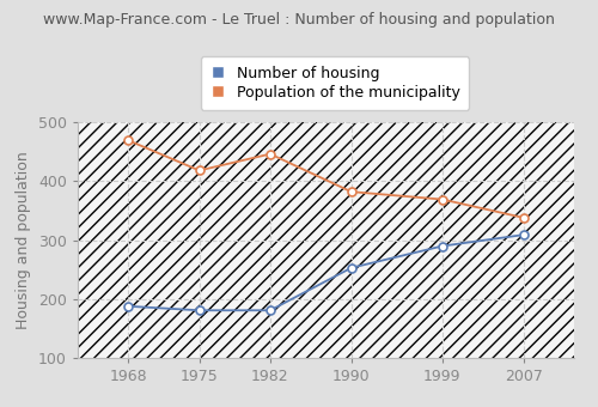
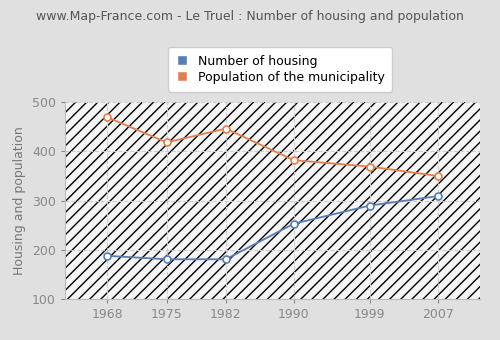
Population of the municipality/2007: 338 -> 350
